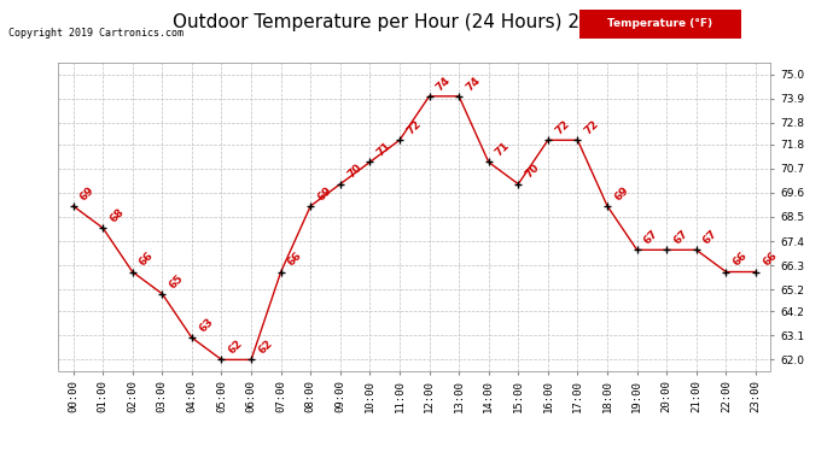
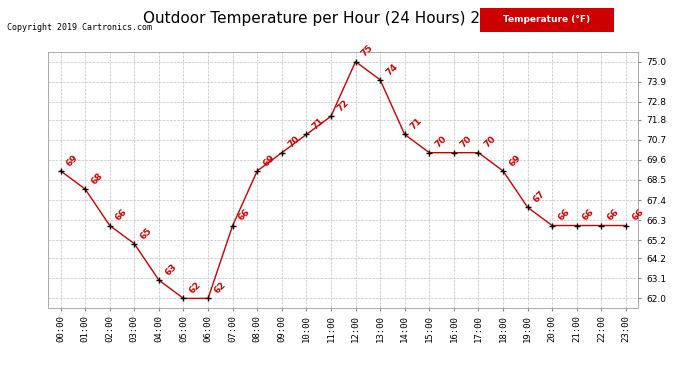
12:00: 74 -> 75
16:00: 72 -> 70
17:00: 72 -> 70
20:00: 67 -> 66
21:00: 67 -> 66
